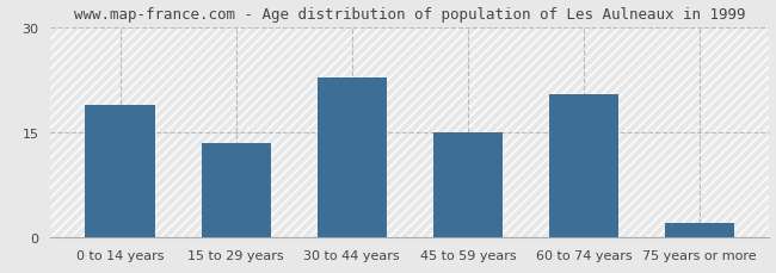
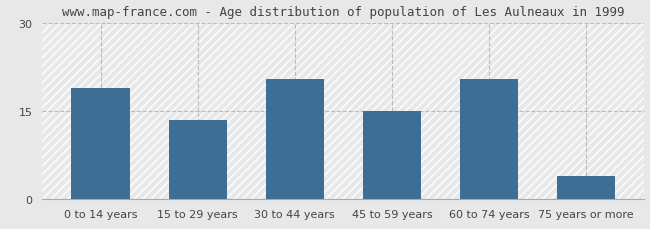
30 to 44 years: 22.8 -> 20.5
75 years or more: 2.0 -> 4.0
